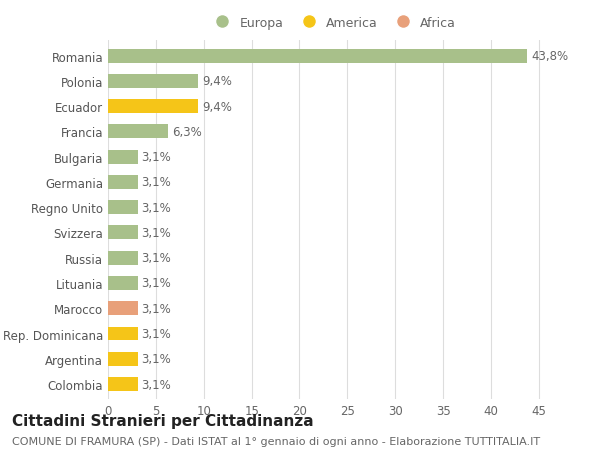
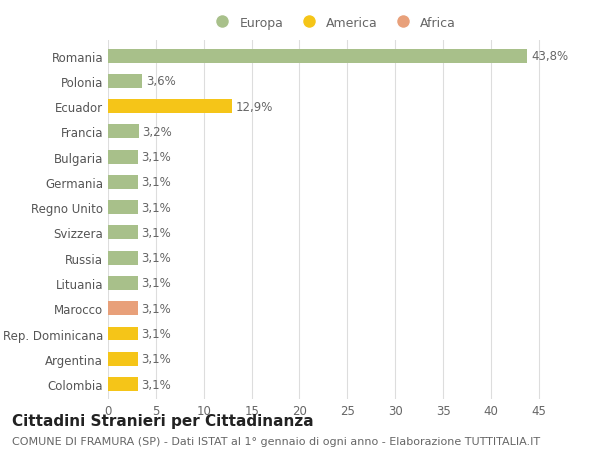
Polonia: 9,4% -> 3,6%
Ecuador: 9,4% -> 12,9%
Francia: 6,3% -> 3,2%
